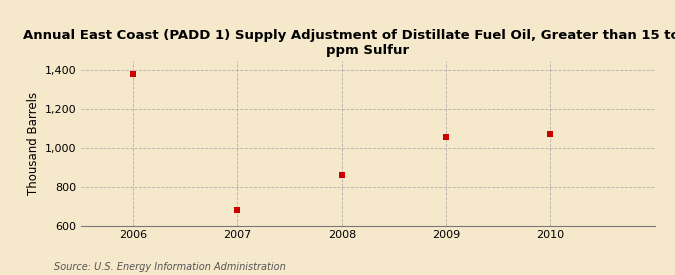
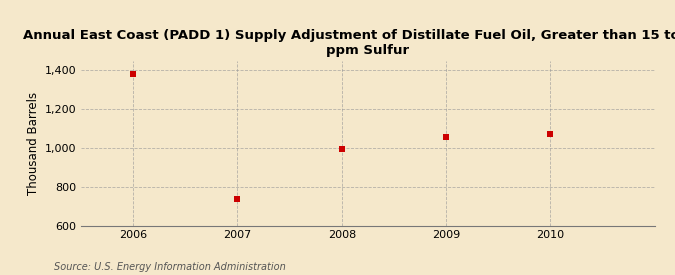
2007: 680 -> 740
2008: 860 -> 990
